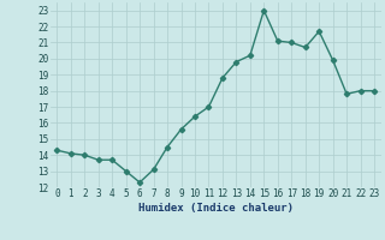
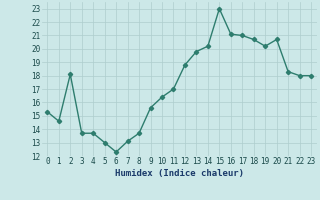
0: 14.3 -> 15.3
1: 14.1 -> 14.6
2: 14.0 -> 18.1
8: 14.5 -> 13.7
19: 21.7 -> 20.2
20: 19.9 -> 20.7
21: 17.8 -> 18.3
